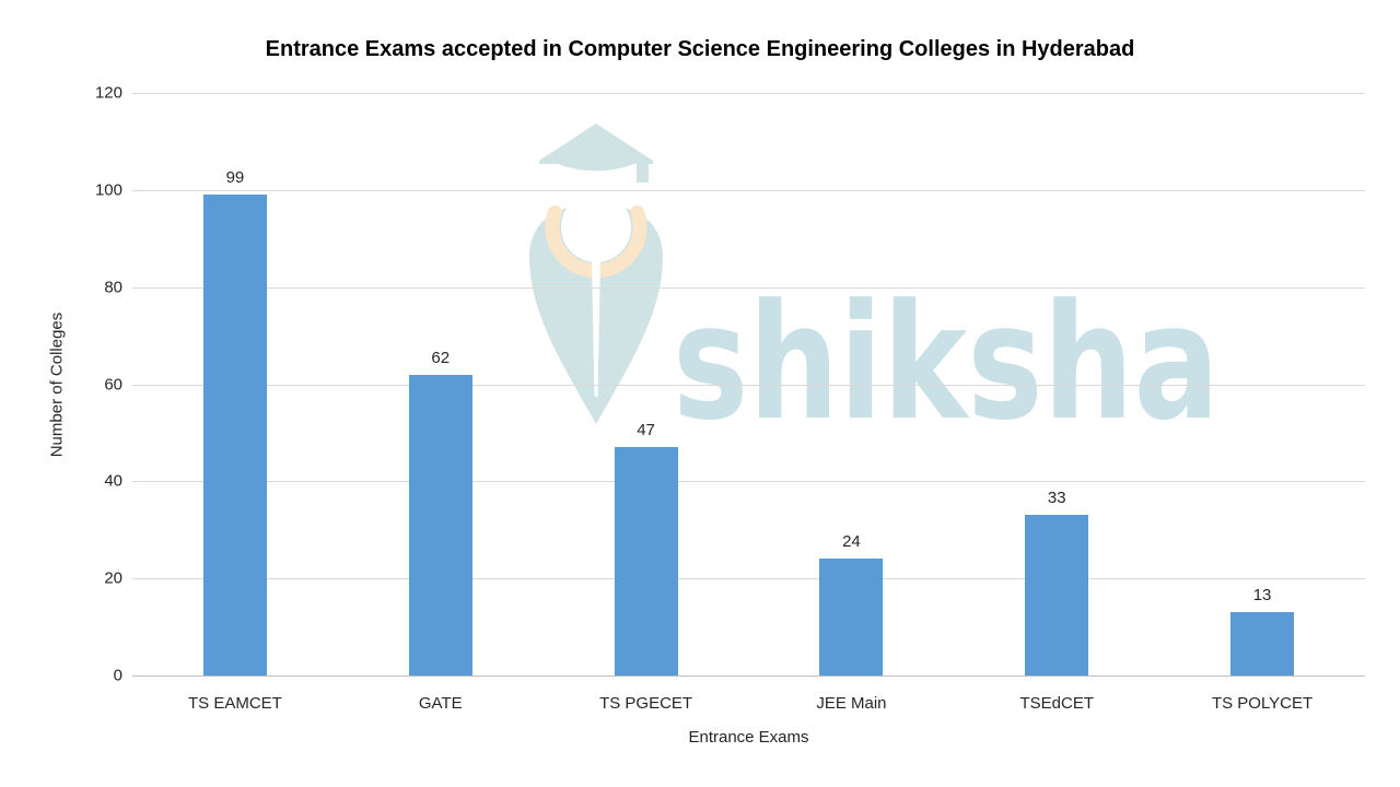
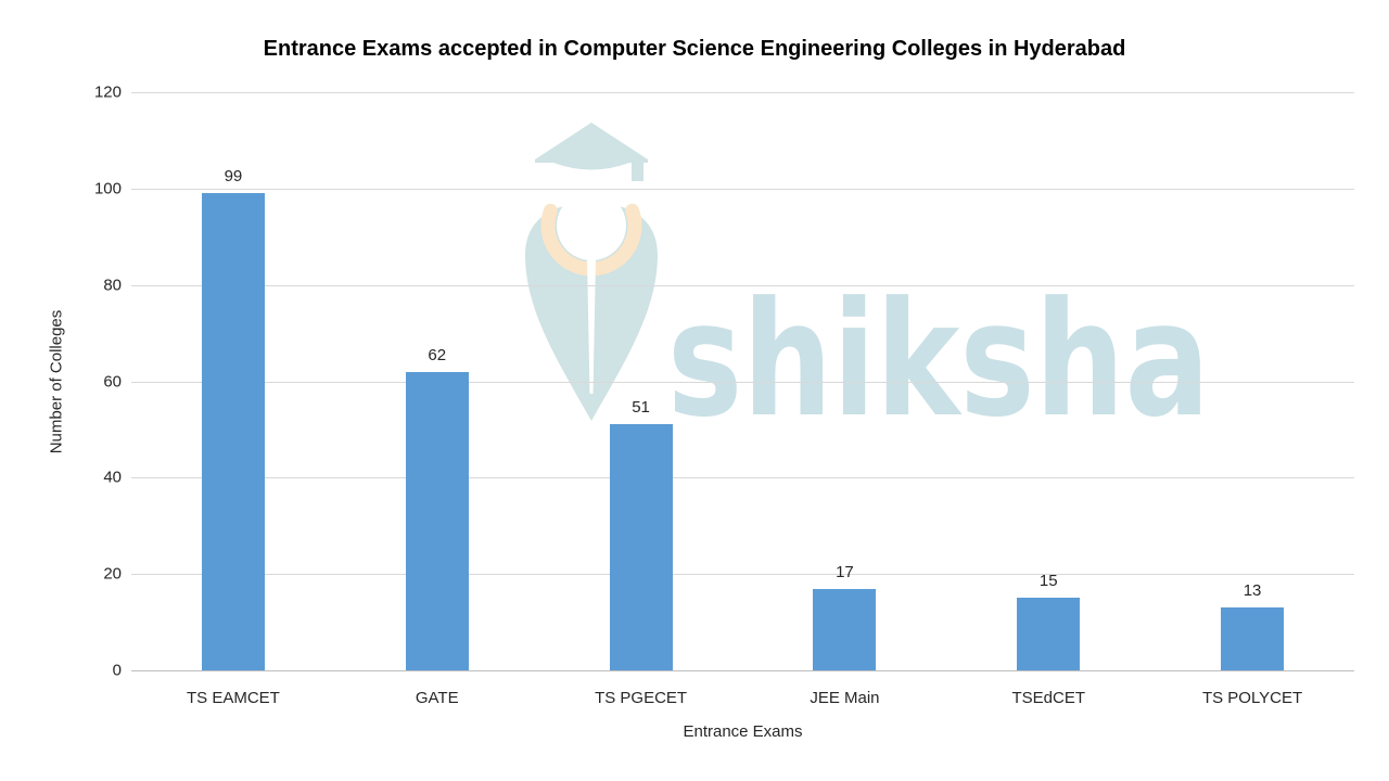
TS PGECET: 47 -> 51
JEE Main: 24 -> 17
TSEdCET: 33 -> 15
